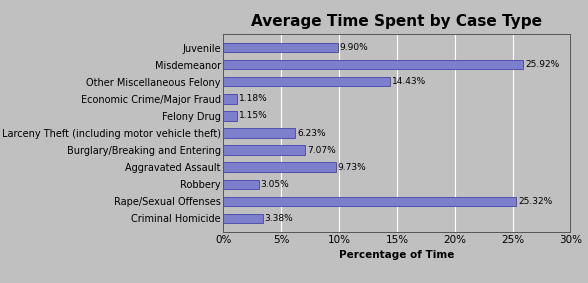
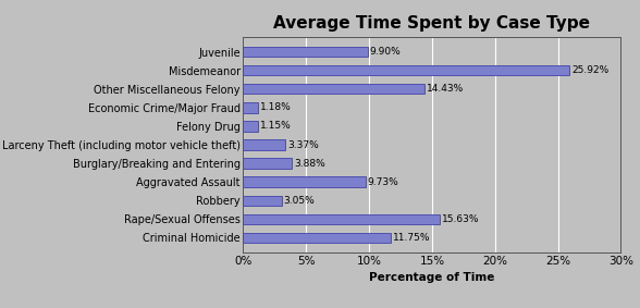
Larceny Theft (including motor vehicle theft): 6.23% -> 3.37%
Burglary/Breaking and Entering: 7.07% -> 3.88%
Rape/Sexual Offenses: 25.32% -> 15.63%
Criminal Homicide: 3.38% -> 11.75%
